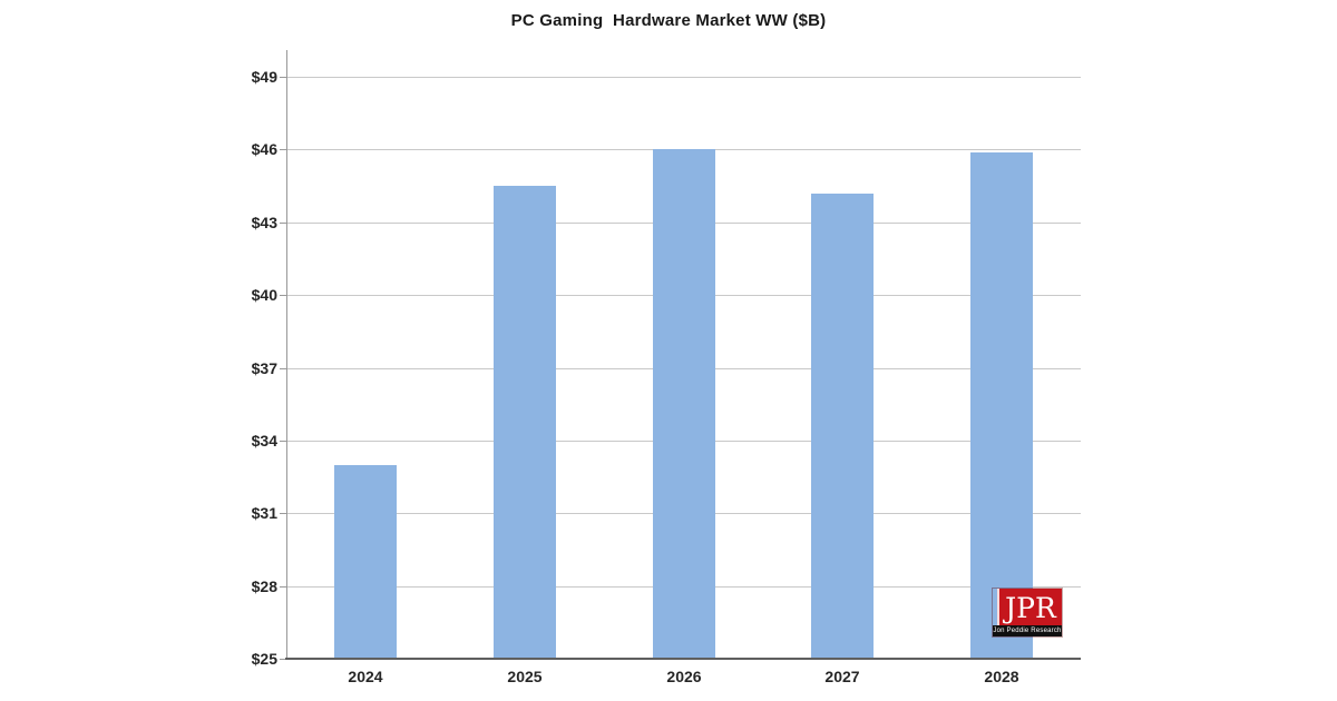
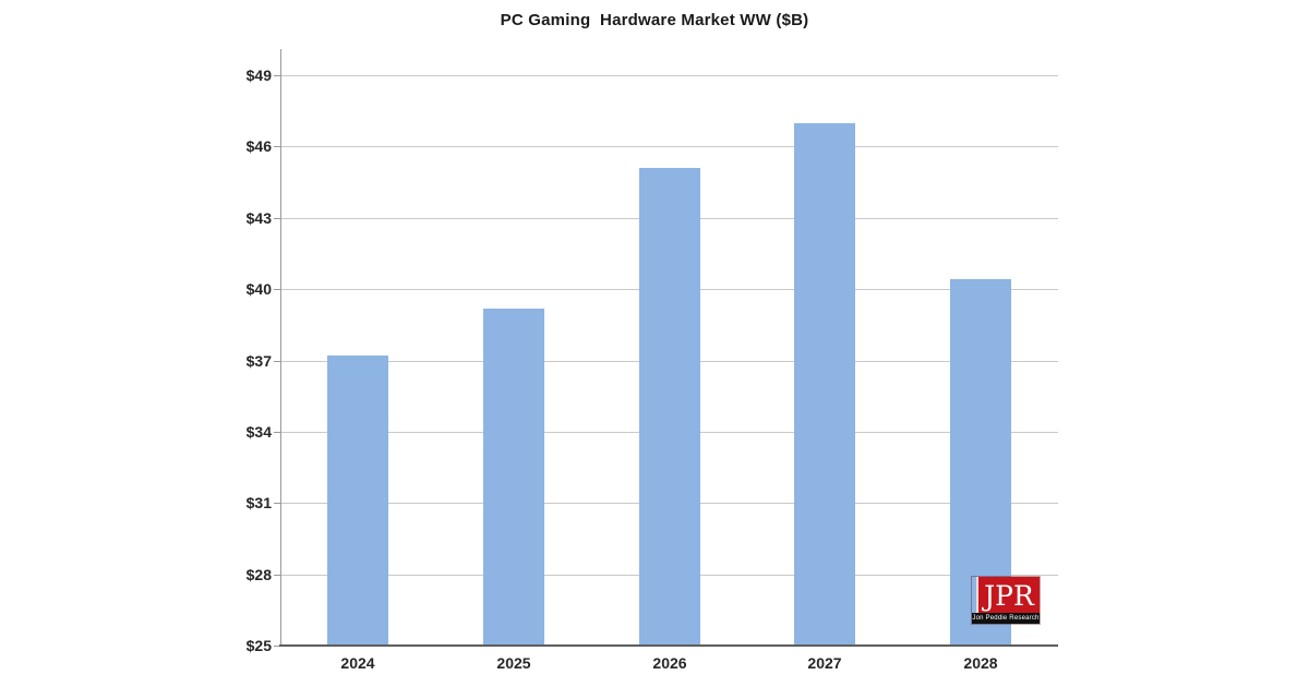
2024: $33.0 -> $37.2
2025: $44.5 -> $39.2
2026: $46.0 -> $45.1
2027: $44.2 -> $47.0
2028: $45.9 -> $40.4
